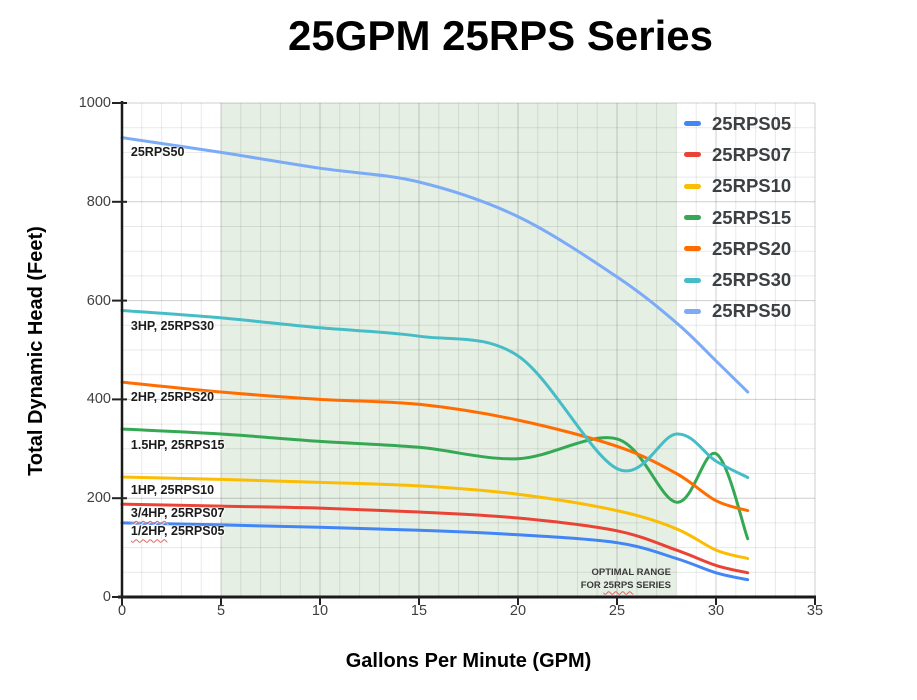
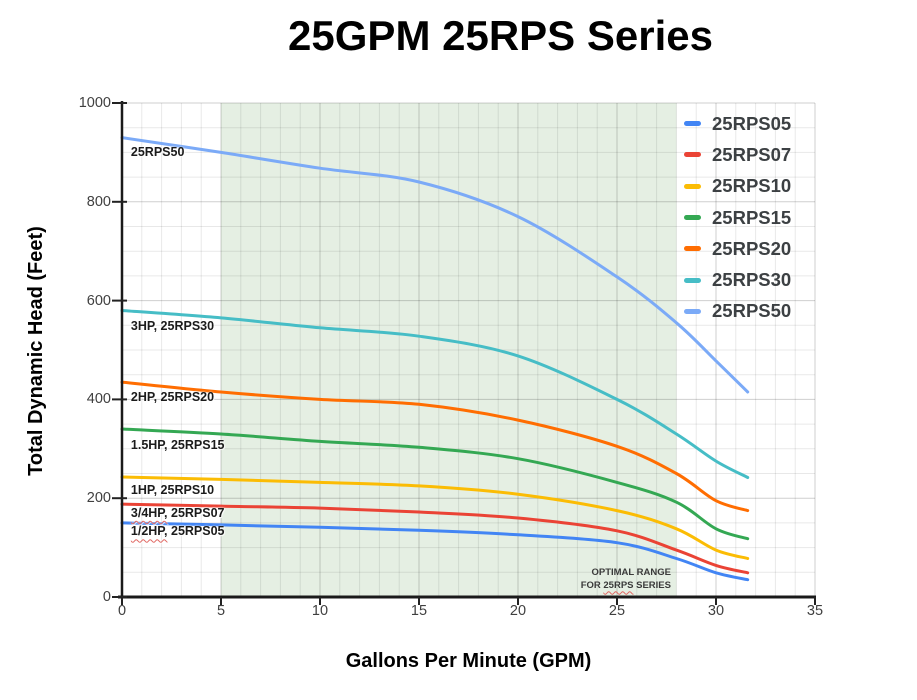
25RPS15/25: 320 -> 230
25RPS30/25: 260 -> 400
25RPS15/30: 290 -> 140
